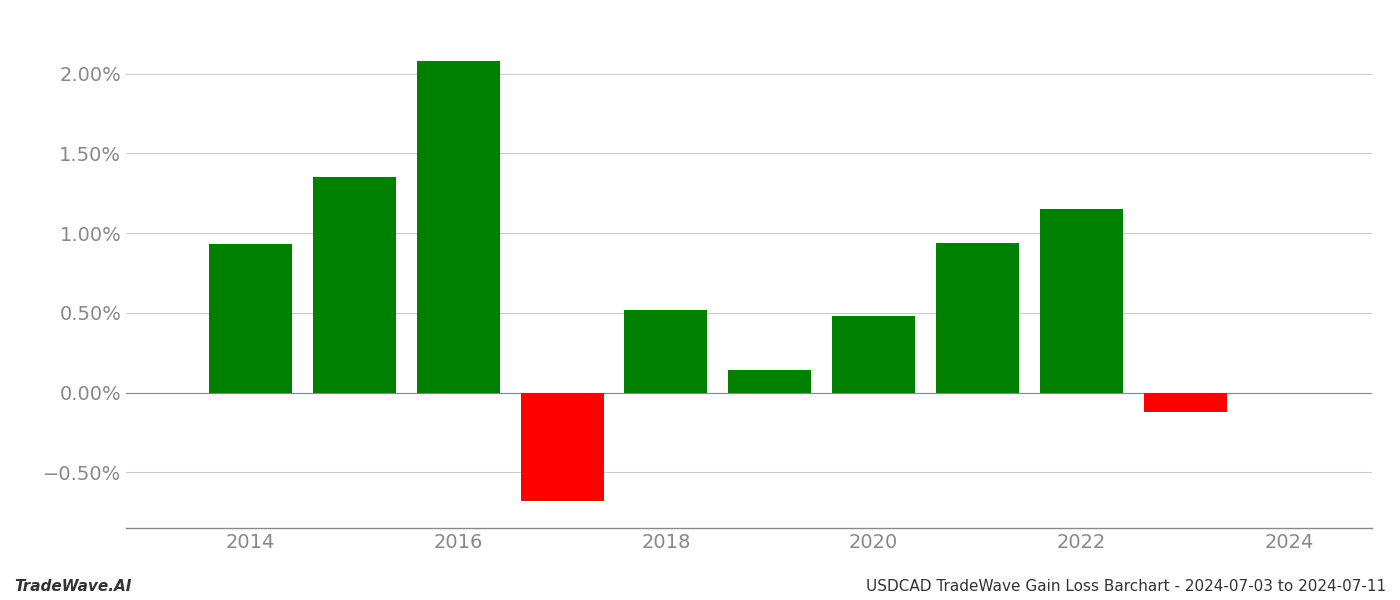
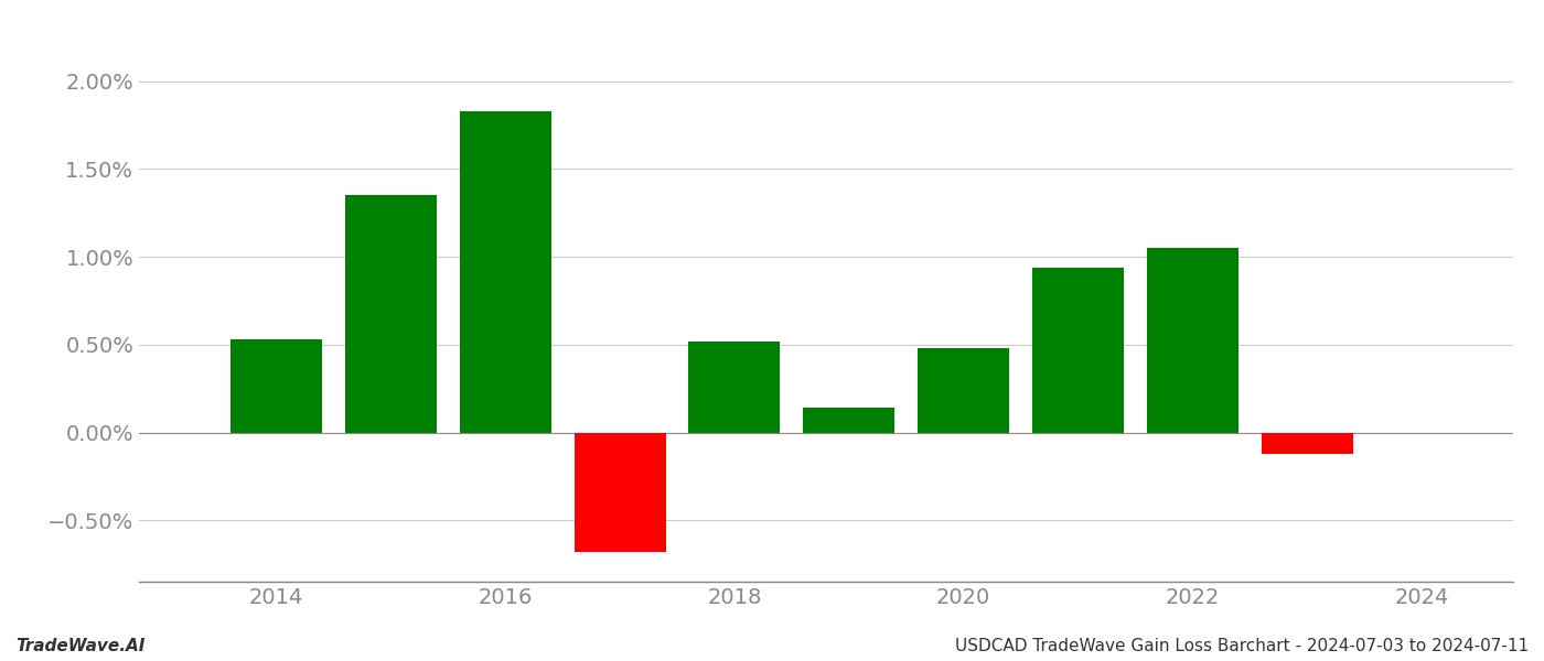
2014: 0.93% -> 0.53%
2016: 2.08% -> 1.83%
2022: 1.15% -> 1.05%
